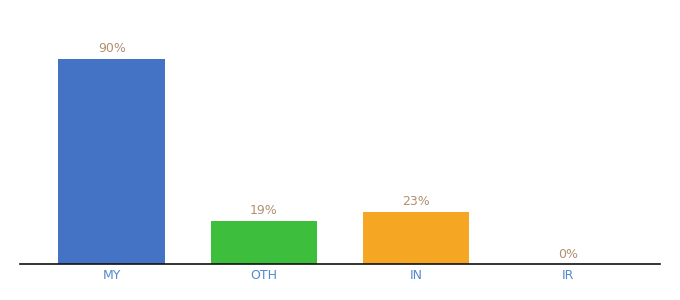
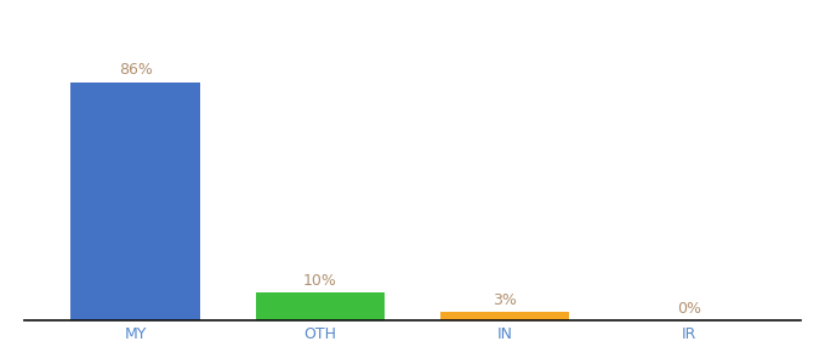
MY: 90% -> 86%
OTH: 19% -> 10%
IN: 23% -> 3%
